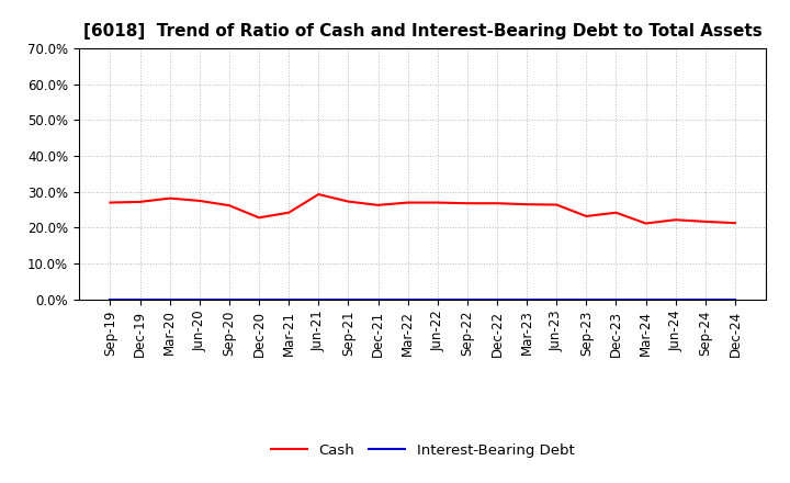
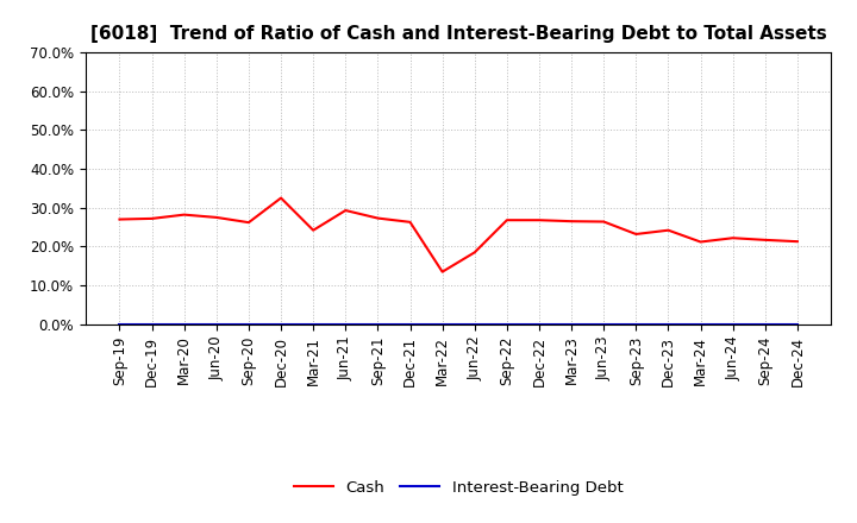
Cash/Dec-20: 22.8% -> 32.5%
Cash/Mar-22: 27.0% -> 13.5%
Cash/Jun-22: 27.0% -> 18.5%
